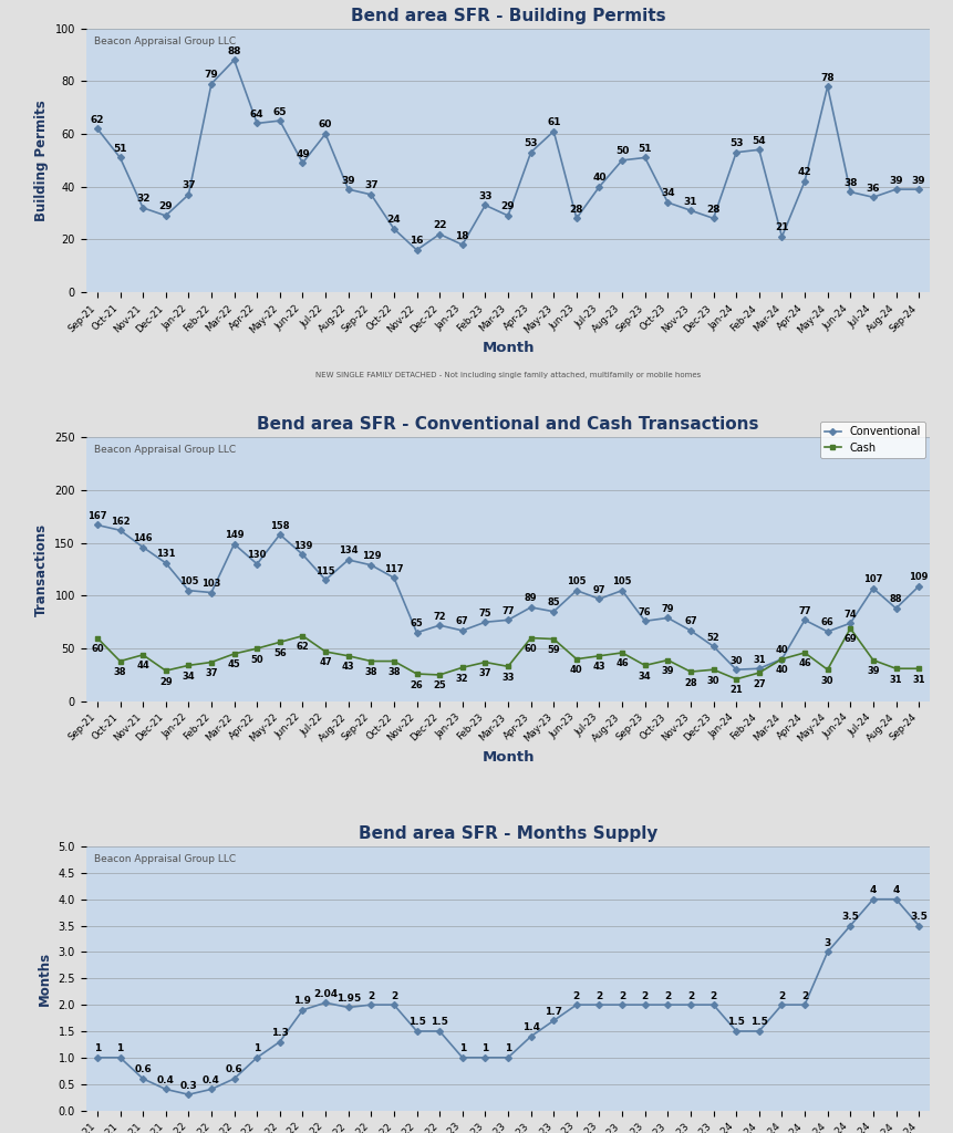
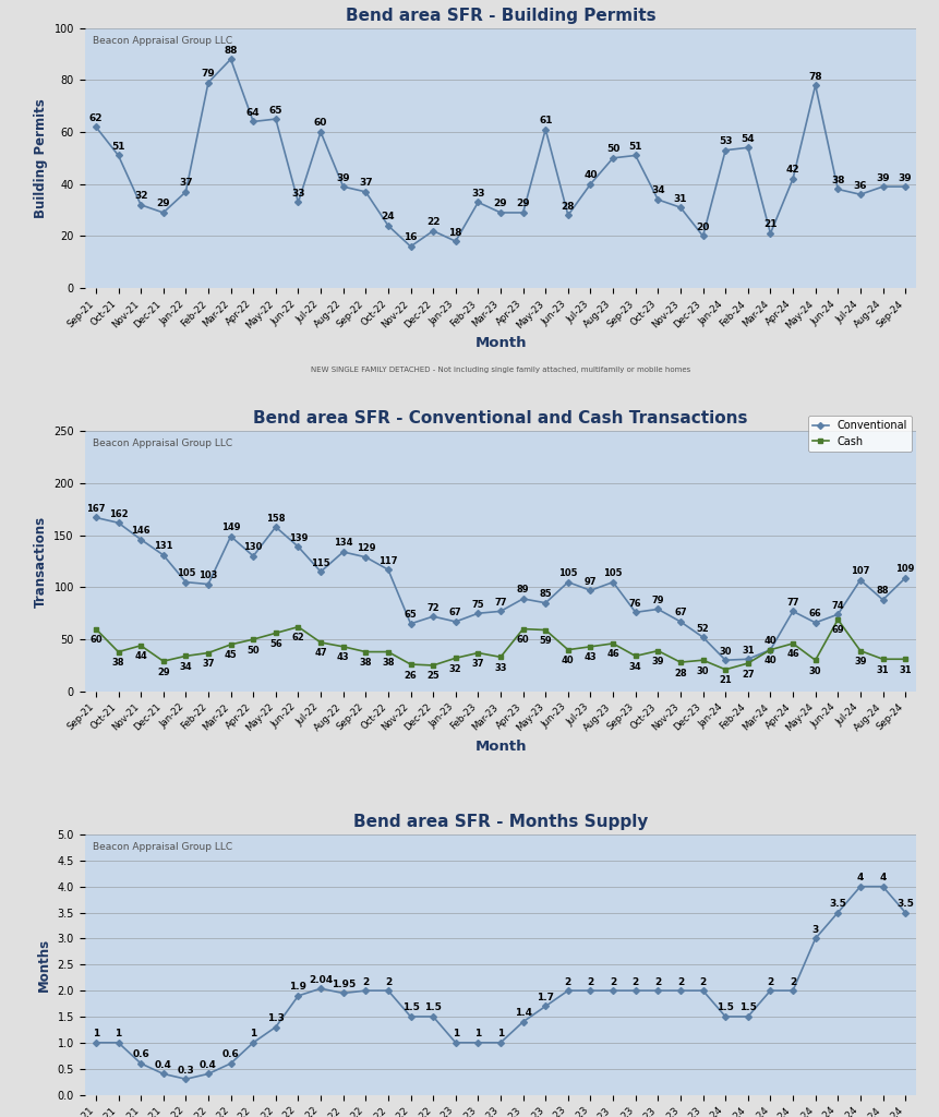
Bend area SFR - Building Permits/Jun-22: 49 -> 33
Bend area SFR - Building Permits/Apr-23: 53 -> 29
Bend area SFR - Building Permits/Dec-23: 28 -> 20
